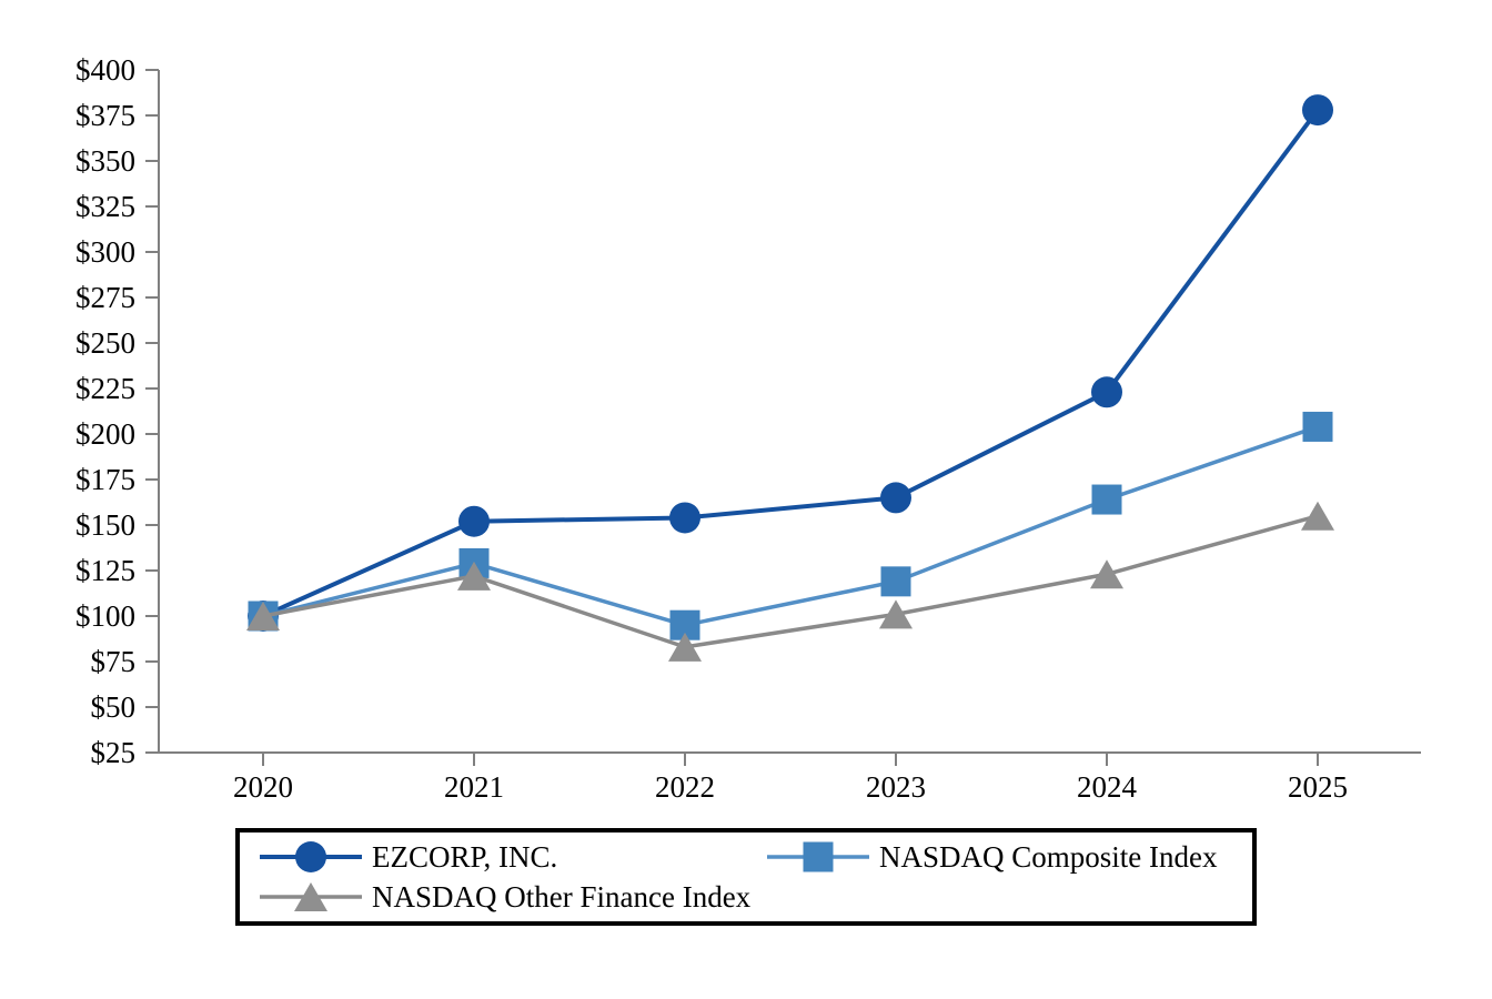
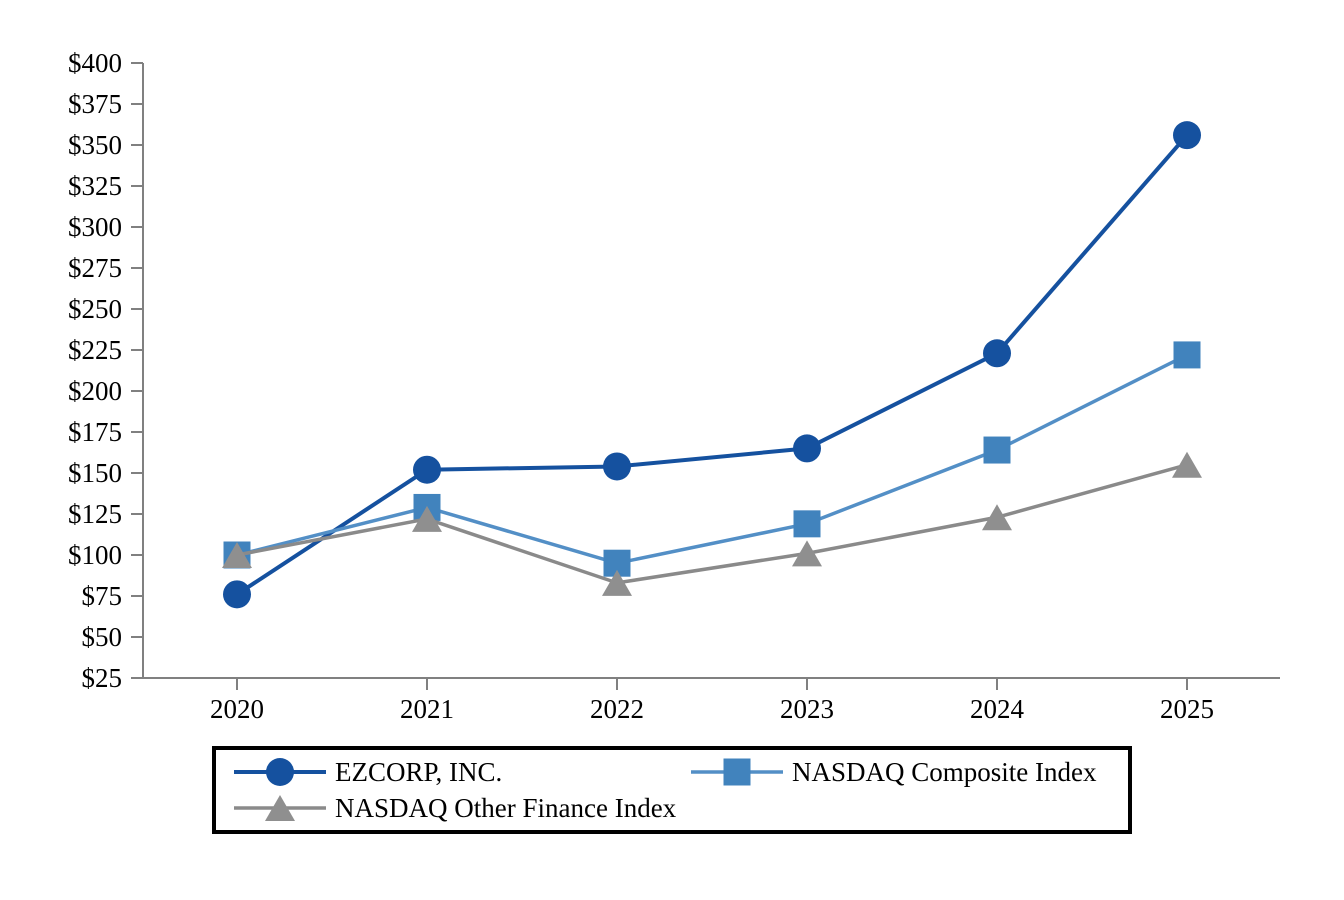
EZCORP, INC./2020: $100 -> $76
EZCORP, INC./2025: $378 -> $356
NASDAQ Composite Index/2025: $204 -> $222
